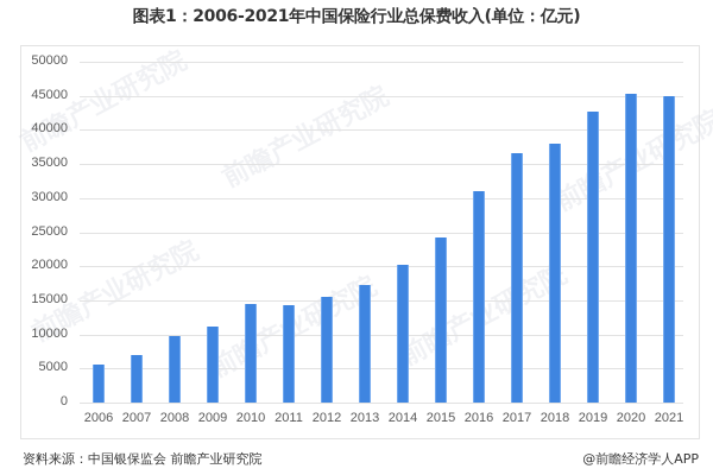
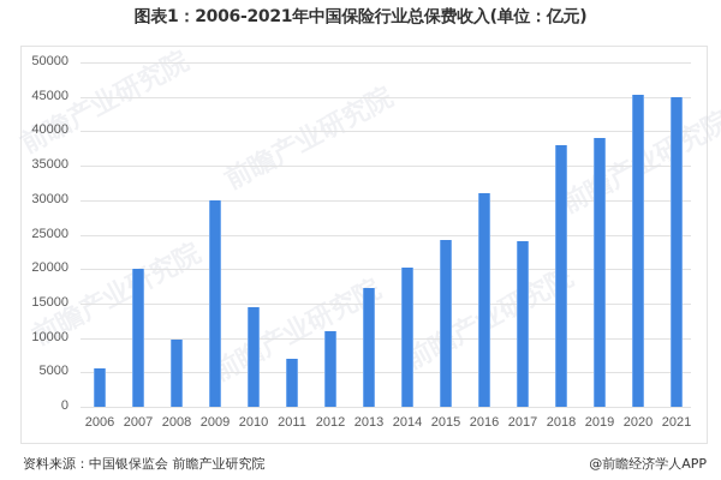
2007: 7000 -> 20000
2009: 11000 -> 30000
2011: 14000 -> 7000
2012: 15000 -> 11000
2017: 37000 -> 24000
2019: 43000 -> 39000
